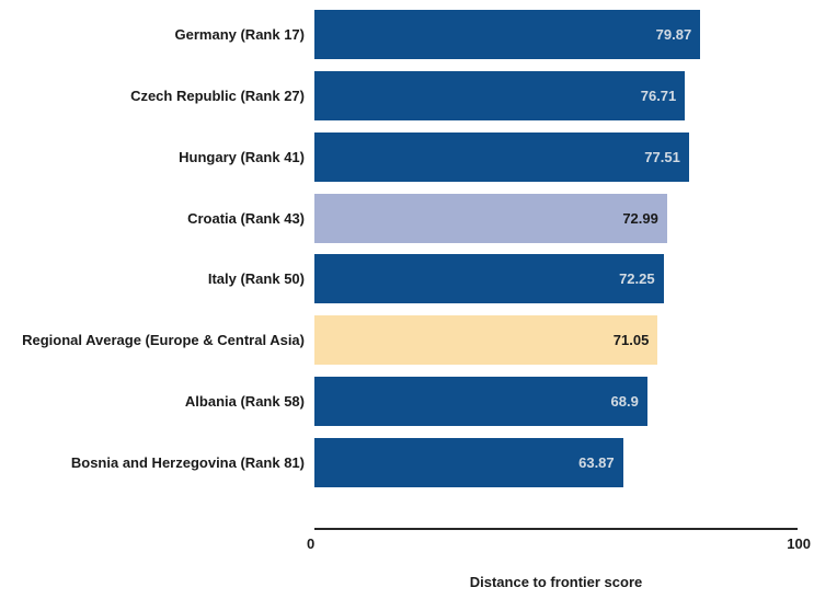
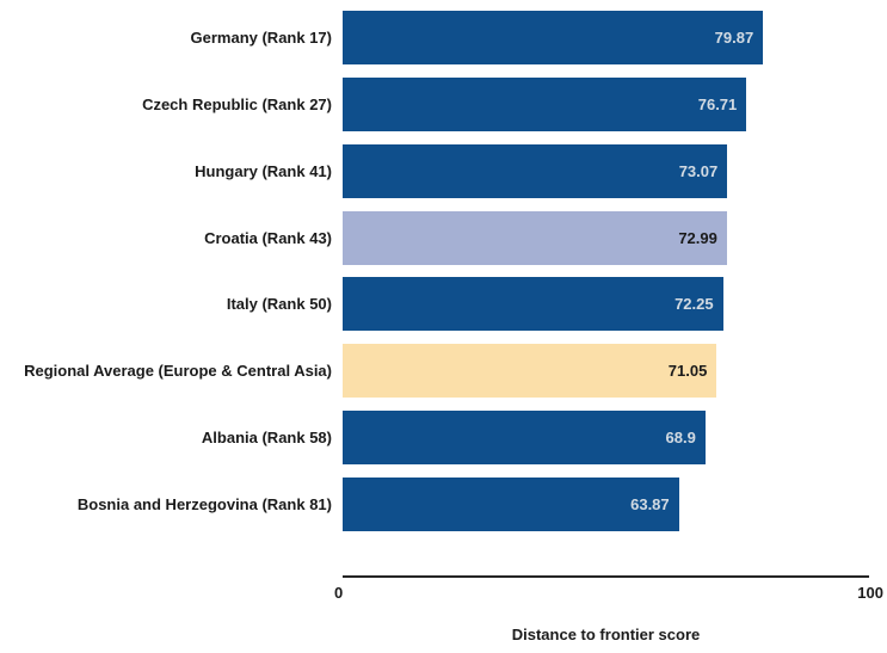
Hungary (Rank 41): 77.51 -> 73.07
